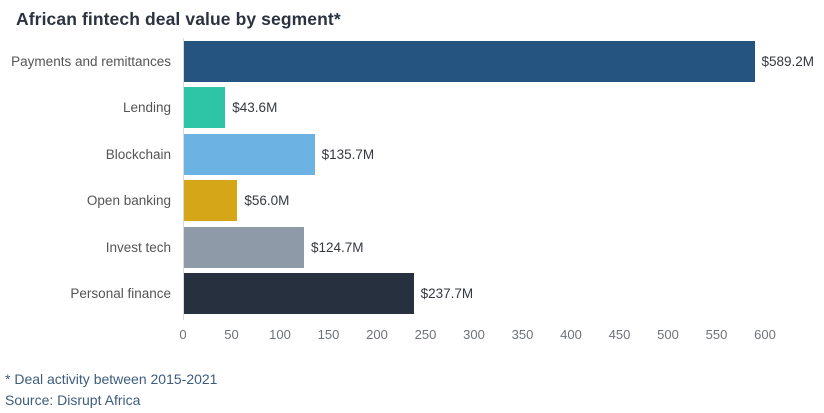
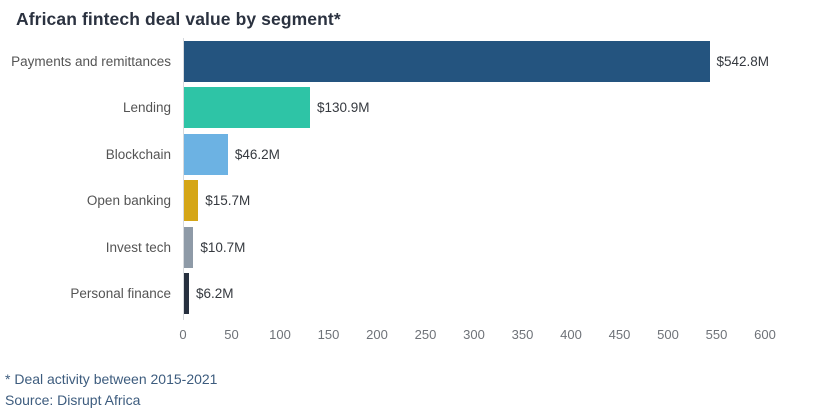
Payments and remittances: $589.2M -> $542.8M
Lending: $43.6M -> $130.9M
Blockchain: $135.7M -> $46.2M
Open banking: $56.0M -> $15.7M
Invest tech: $124.7M -> $10.7M
Personal finance: $237.7M -> $6.2M
